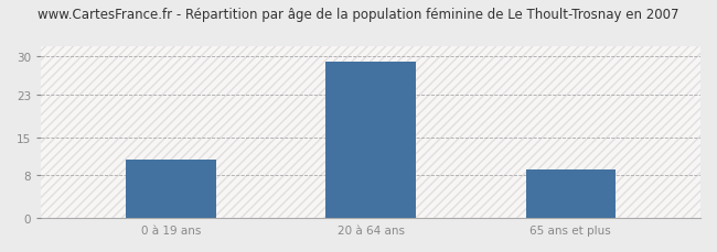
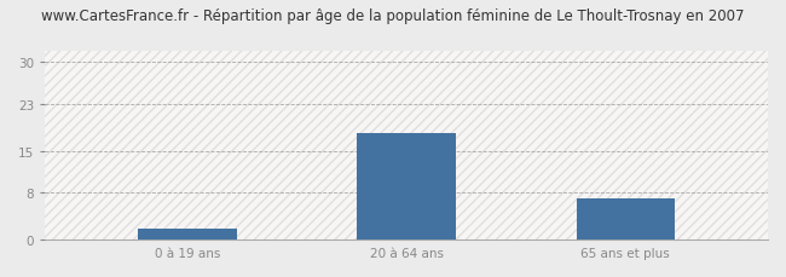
0 à 19 ans: 11 -> 2
20 à 64 ans: 29 -> 18
65 ans et plus: 9 -> 7
